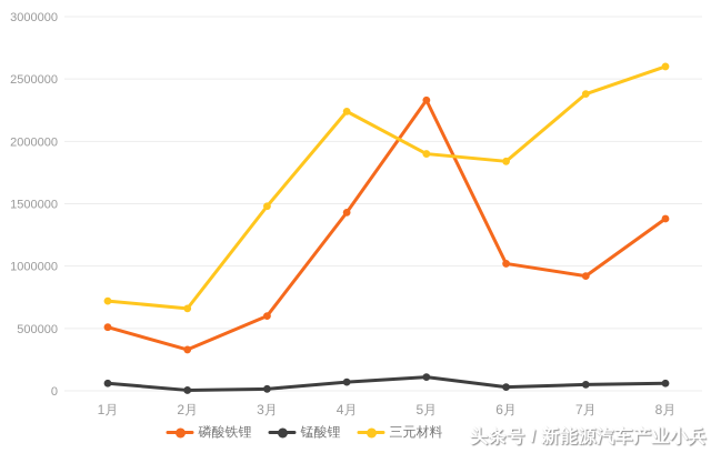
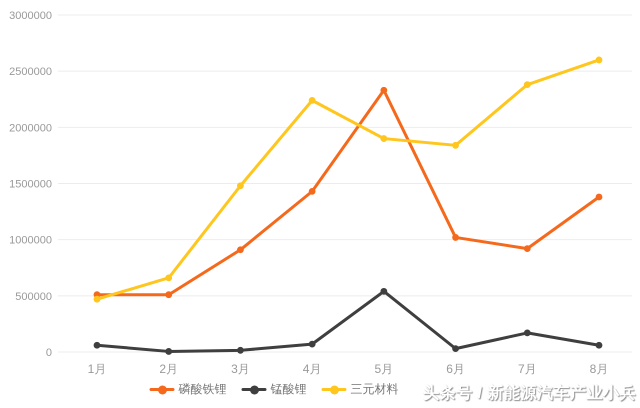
三元材料/1月: 720000 -> 470000
磷酸铁锂/2月: 330000 -> 510000
磷酸铁锂/3月: 600000 -> 910000
锰酸锂/5月: 110000 -> 540000
锰酸锂/7月: 50000 -> 170000
